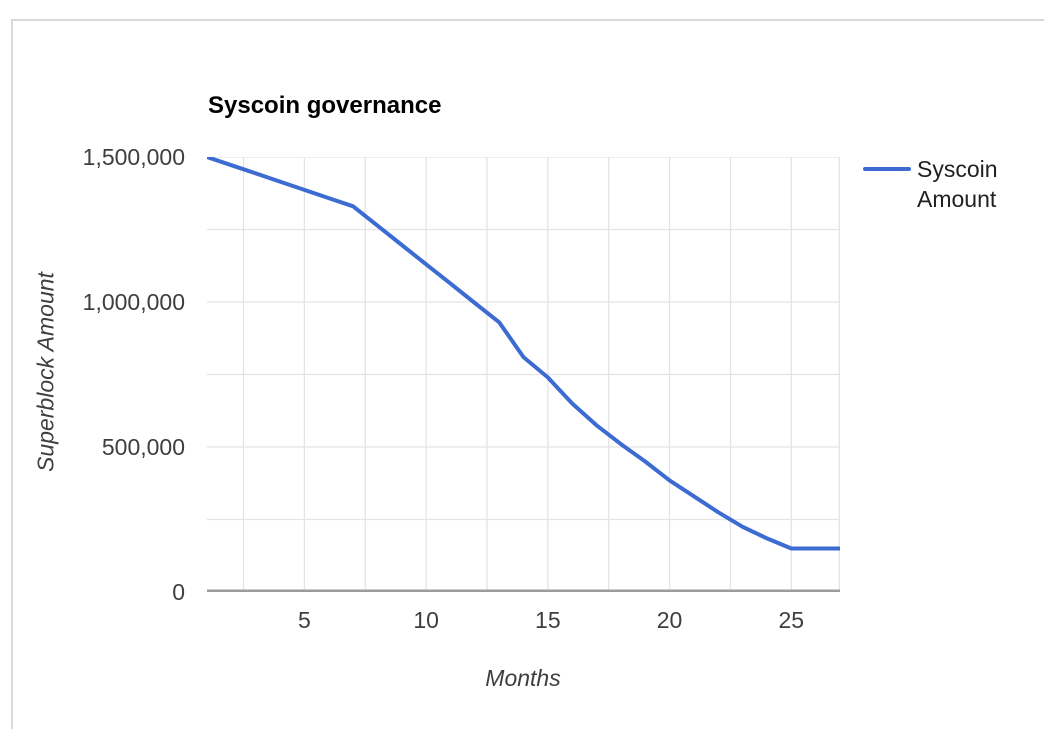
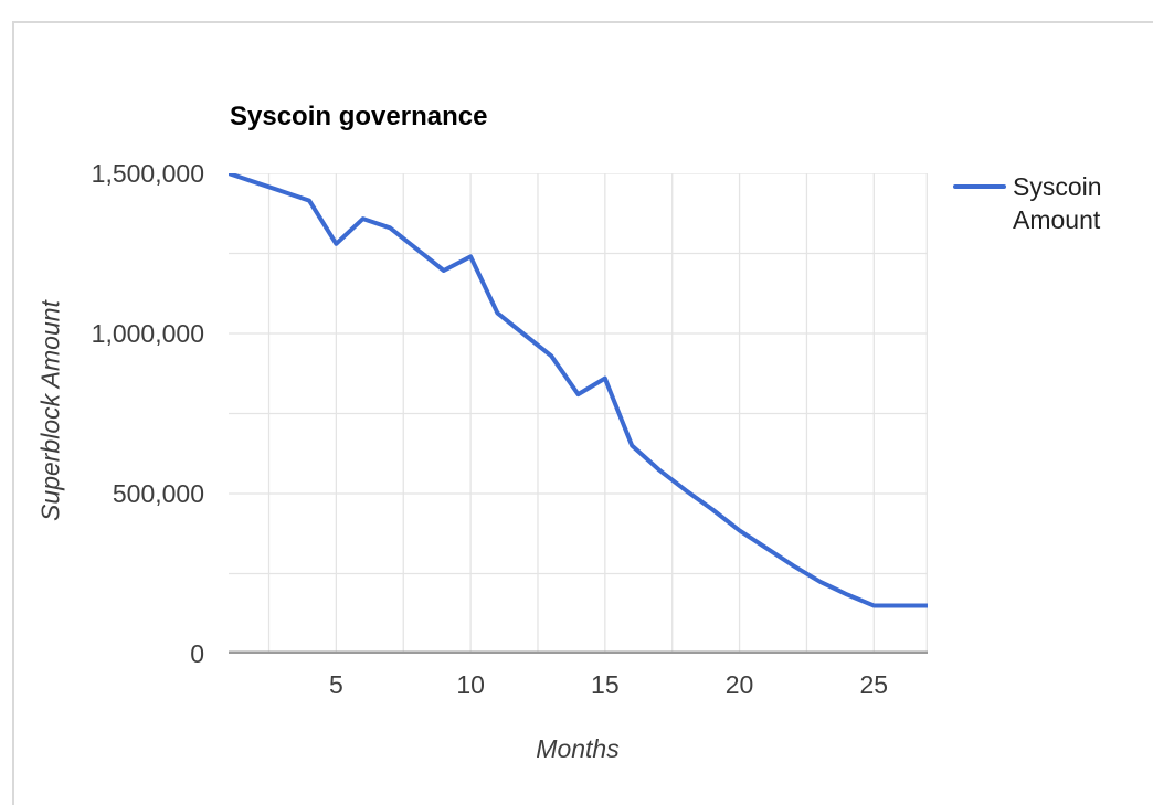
5: 1390000 -> 1280000
10: 1130000 -> 1240000
15: 740000 -> 860000
